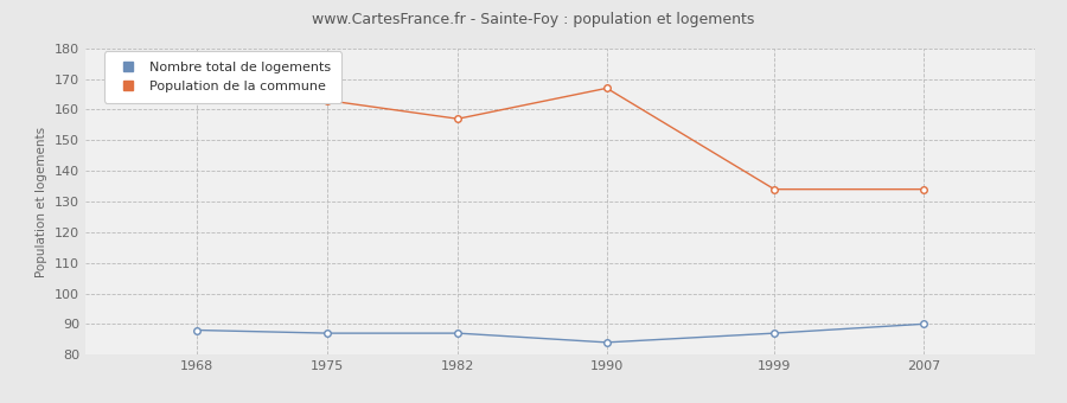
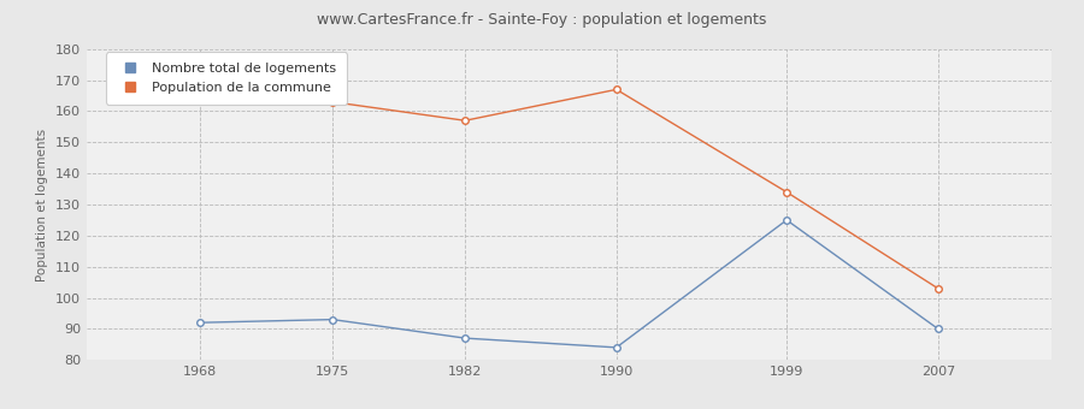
Nombre total de logements/1968: 88 -> 92
Nombre total de logements/1975: 87 -> 93
Nombre total de logements/1999: 87 -> 125
Population de la commune/2007: 134 -> 103
